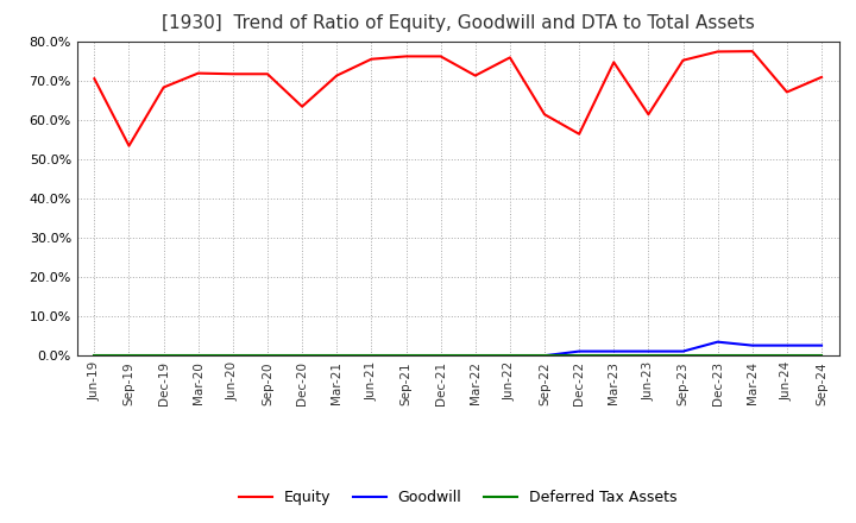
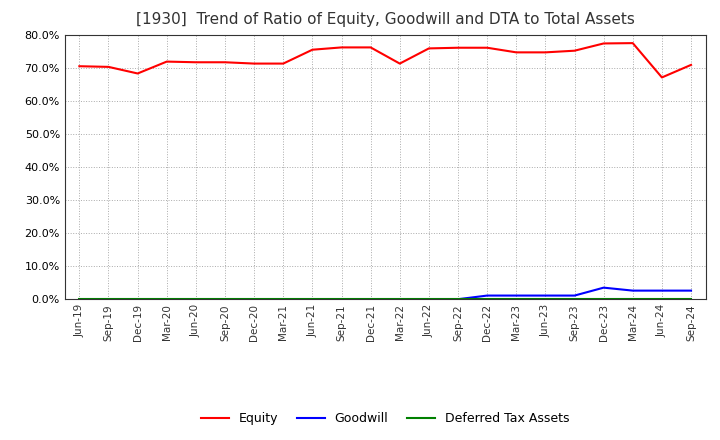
Equity/Sep-19: 53.5% -> 70.4%
Equity/Dec-20: 63.5% -> 71.4%
Equity/Sep-22: 61.5% -> 76.2%
Equity/Dec-22: 56.5% -> 76.2%
Equity/Jun-23: 61.5% -> 74.8%
